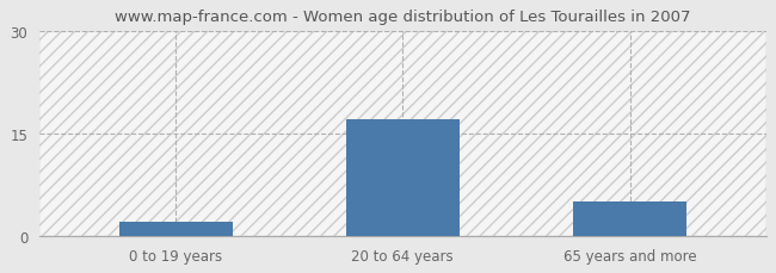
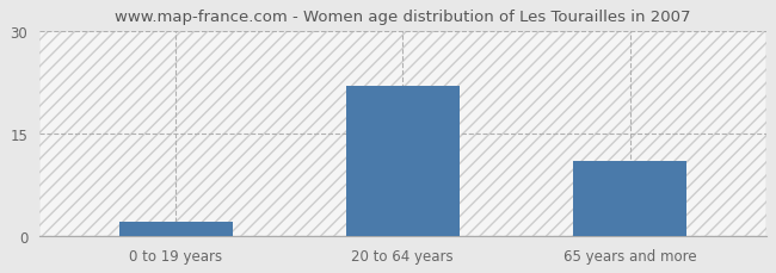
20 to 64 years: 17 -> 22
65 years and more: 5 -> 11
